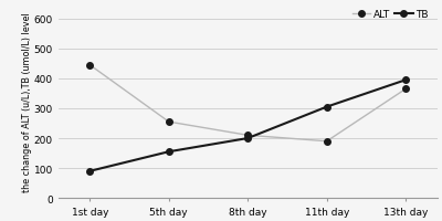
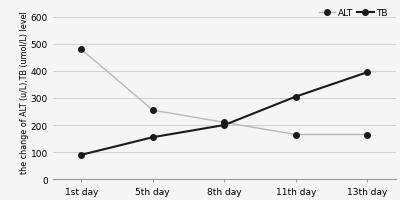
ALT/1st day: 445 -> 480
ALT/11th day: 190 -> 165
ALT/13th day: 365 -> 165
